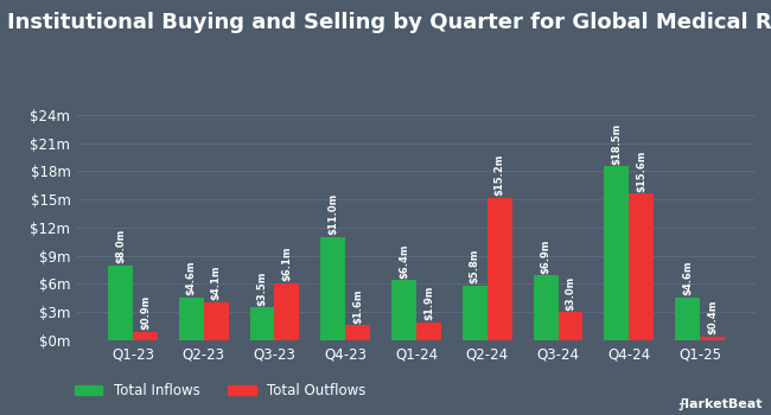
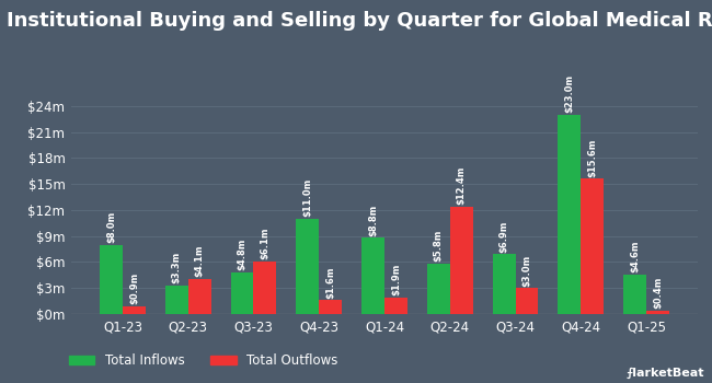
Total Inflows/Q2-23: $4.6m -> $3.3m
Total Inflows/Q3-23: $3.5m -> $4.8m
Total Inflows/Q1-24: $6.4m -> $8.8m
Total Outflows/Q2-24: $15.2m -> $12.4m
Total Inflows/Q4-24: $18.5m -> $23.0m
